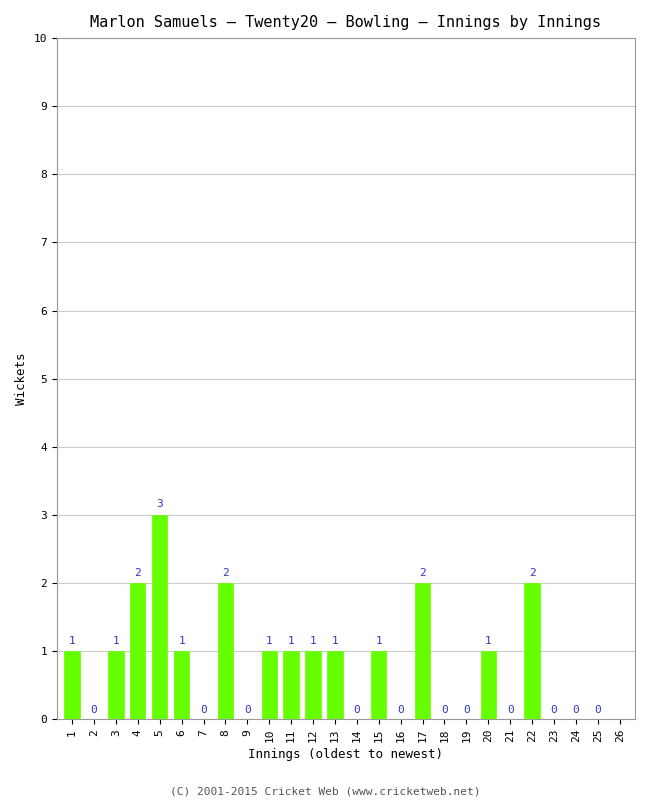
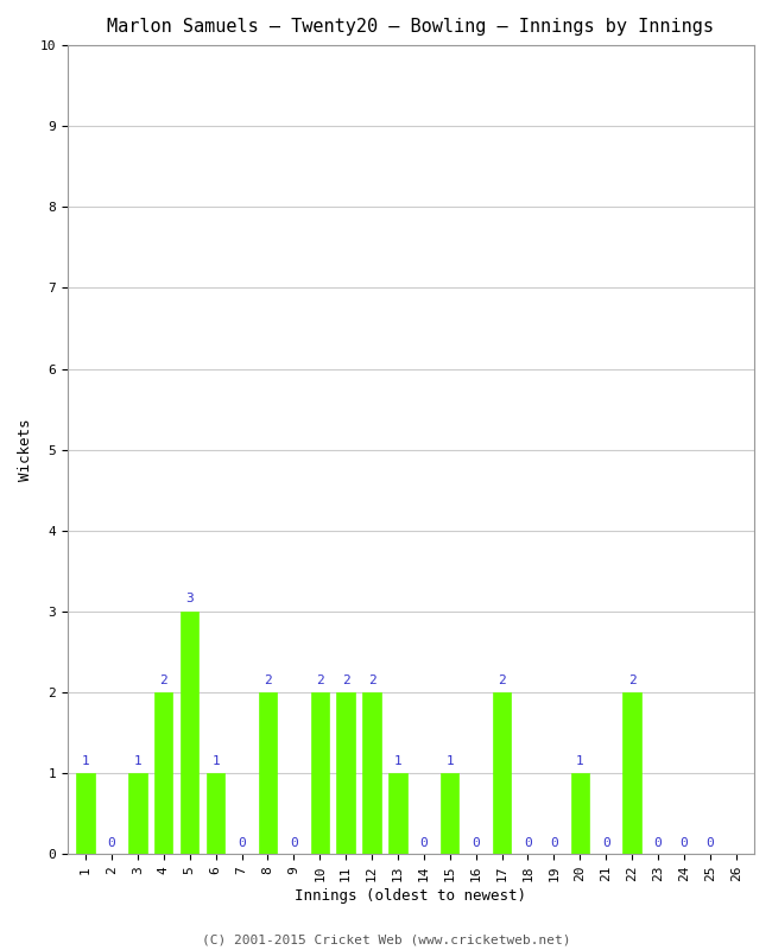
10: 1 -> 2
11: 1 -> 2
12: 1 -> 2
